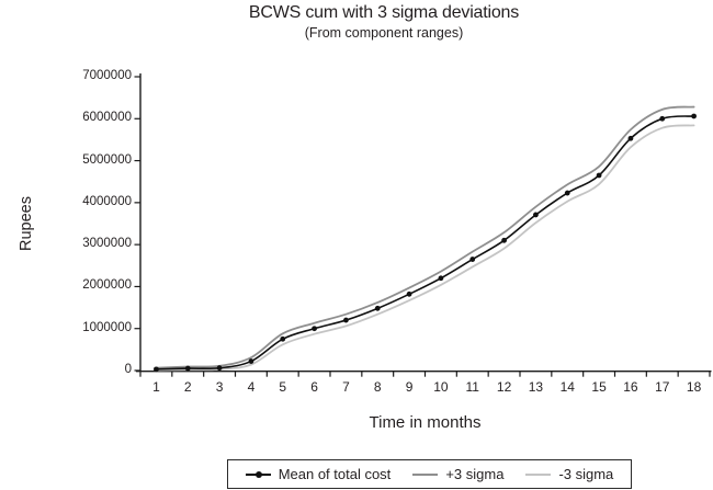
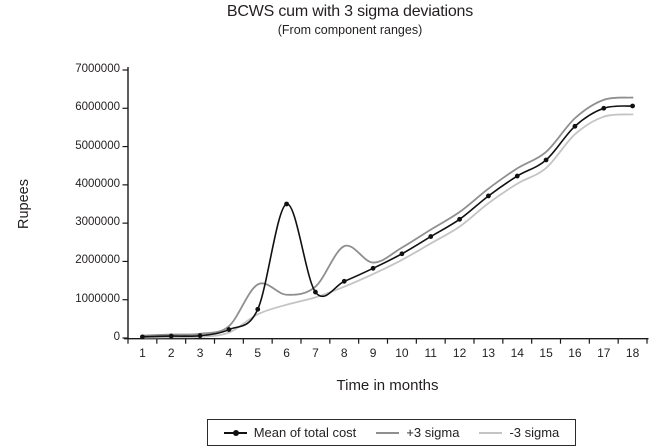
+3 sigma/5: 900000 -> 1400000
Mean of total cost/6: 1000000 -> 3500000
+3 sigma/8: 1600000 -> 2400000
